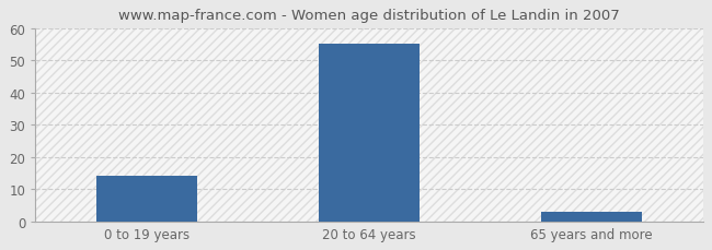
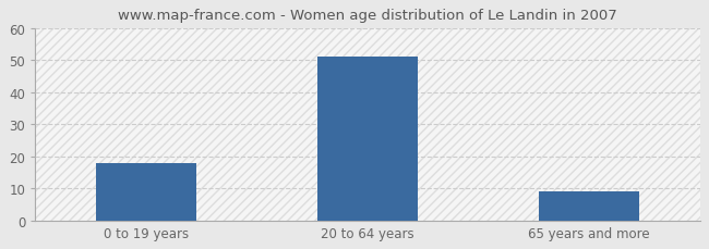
0 to 19 years: 14 -> 18
20 to 64 years: 55 -> 51
65 years and more: 3 -> 9
